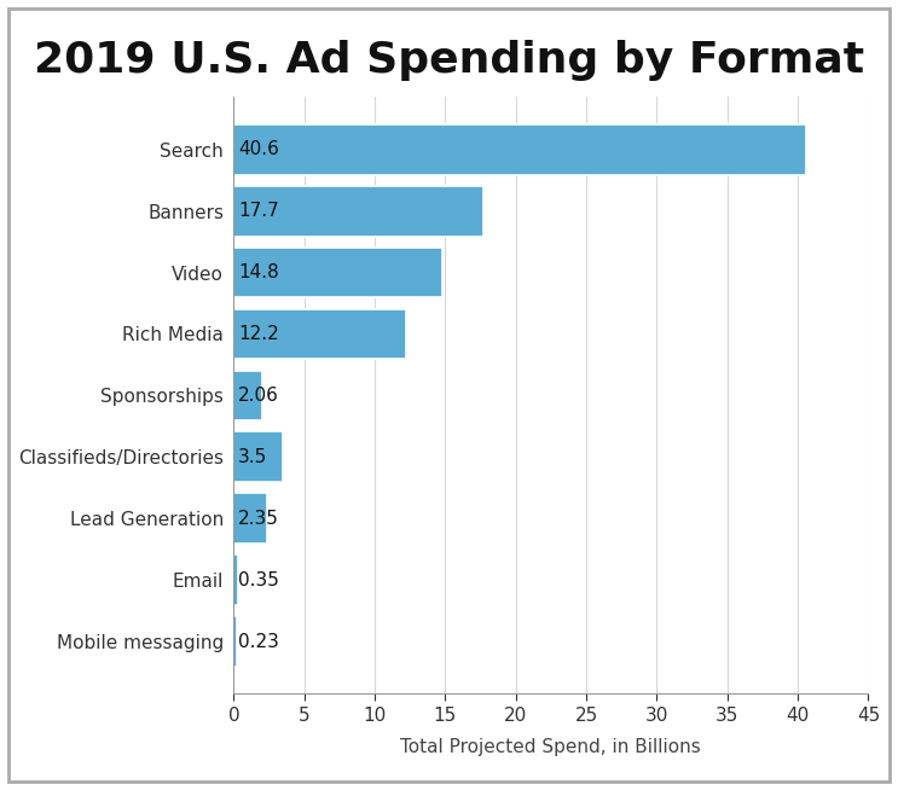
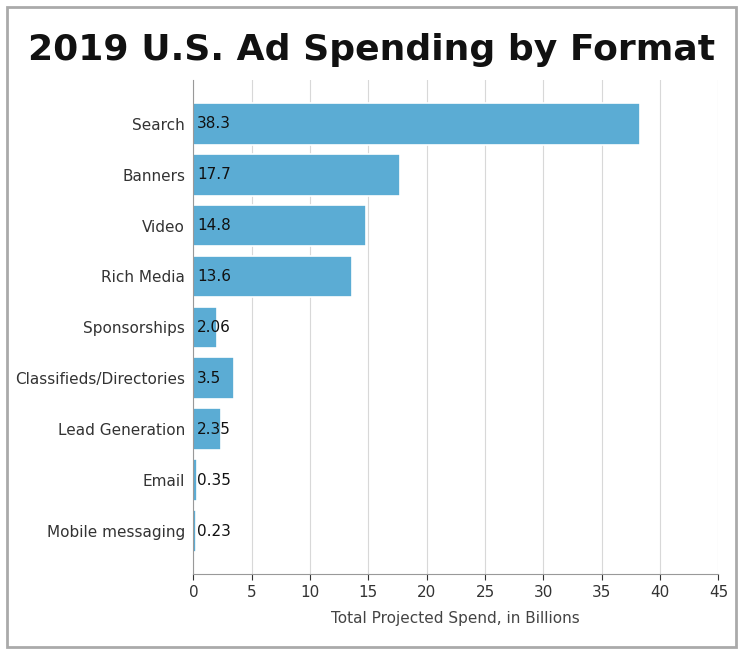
Search: 40.6 -> 38.3
Rich Media: 12.2 -> 13.6
